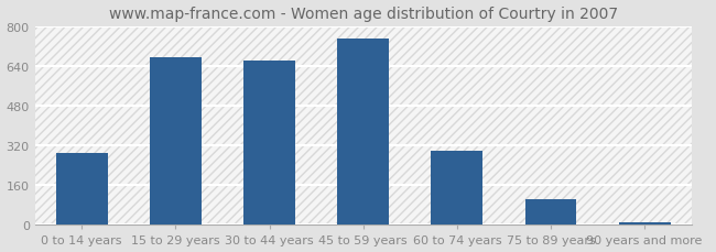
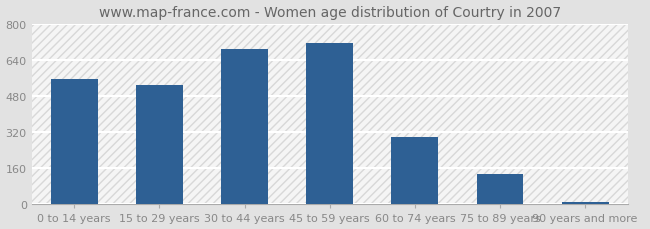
0 to 14 years: 290 -> 555
15 to 29 years: 675 -> 530
30 to 44 years: 660 -> 690
45 to 59 years: 750 -> 715
75 to 89 years: 105 -> 135
